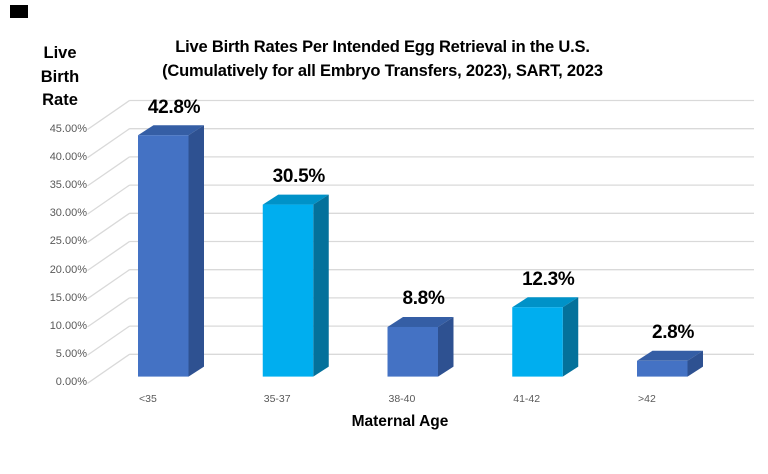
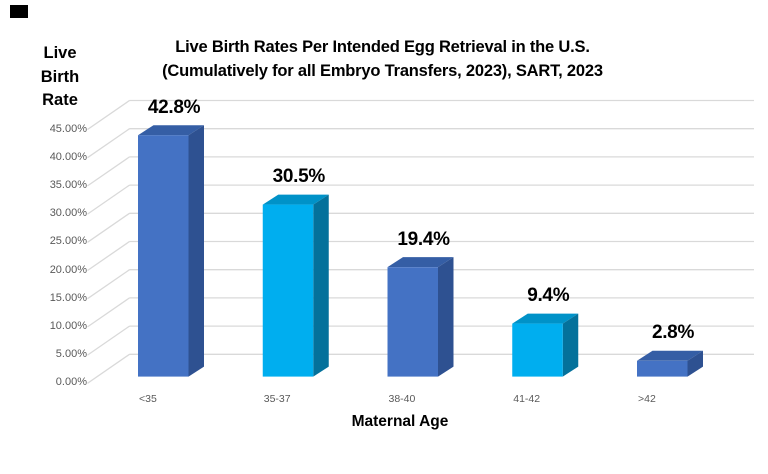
38-40: 8.8% -> 19.4%
41-42: 12.3% -> 9.4%
